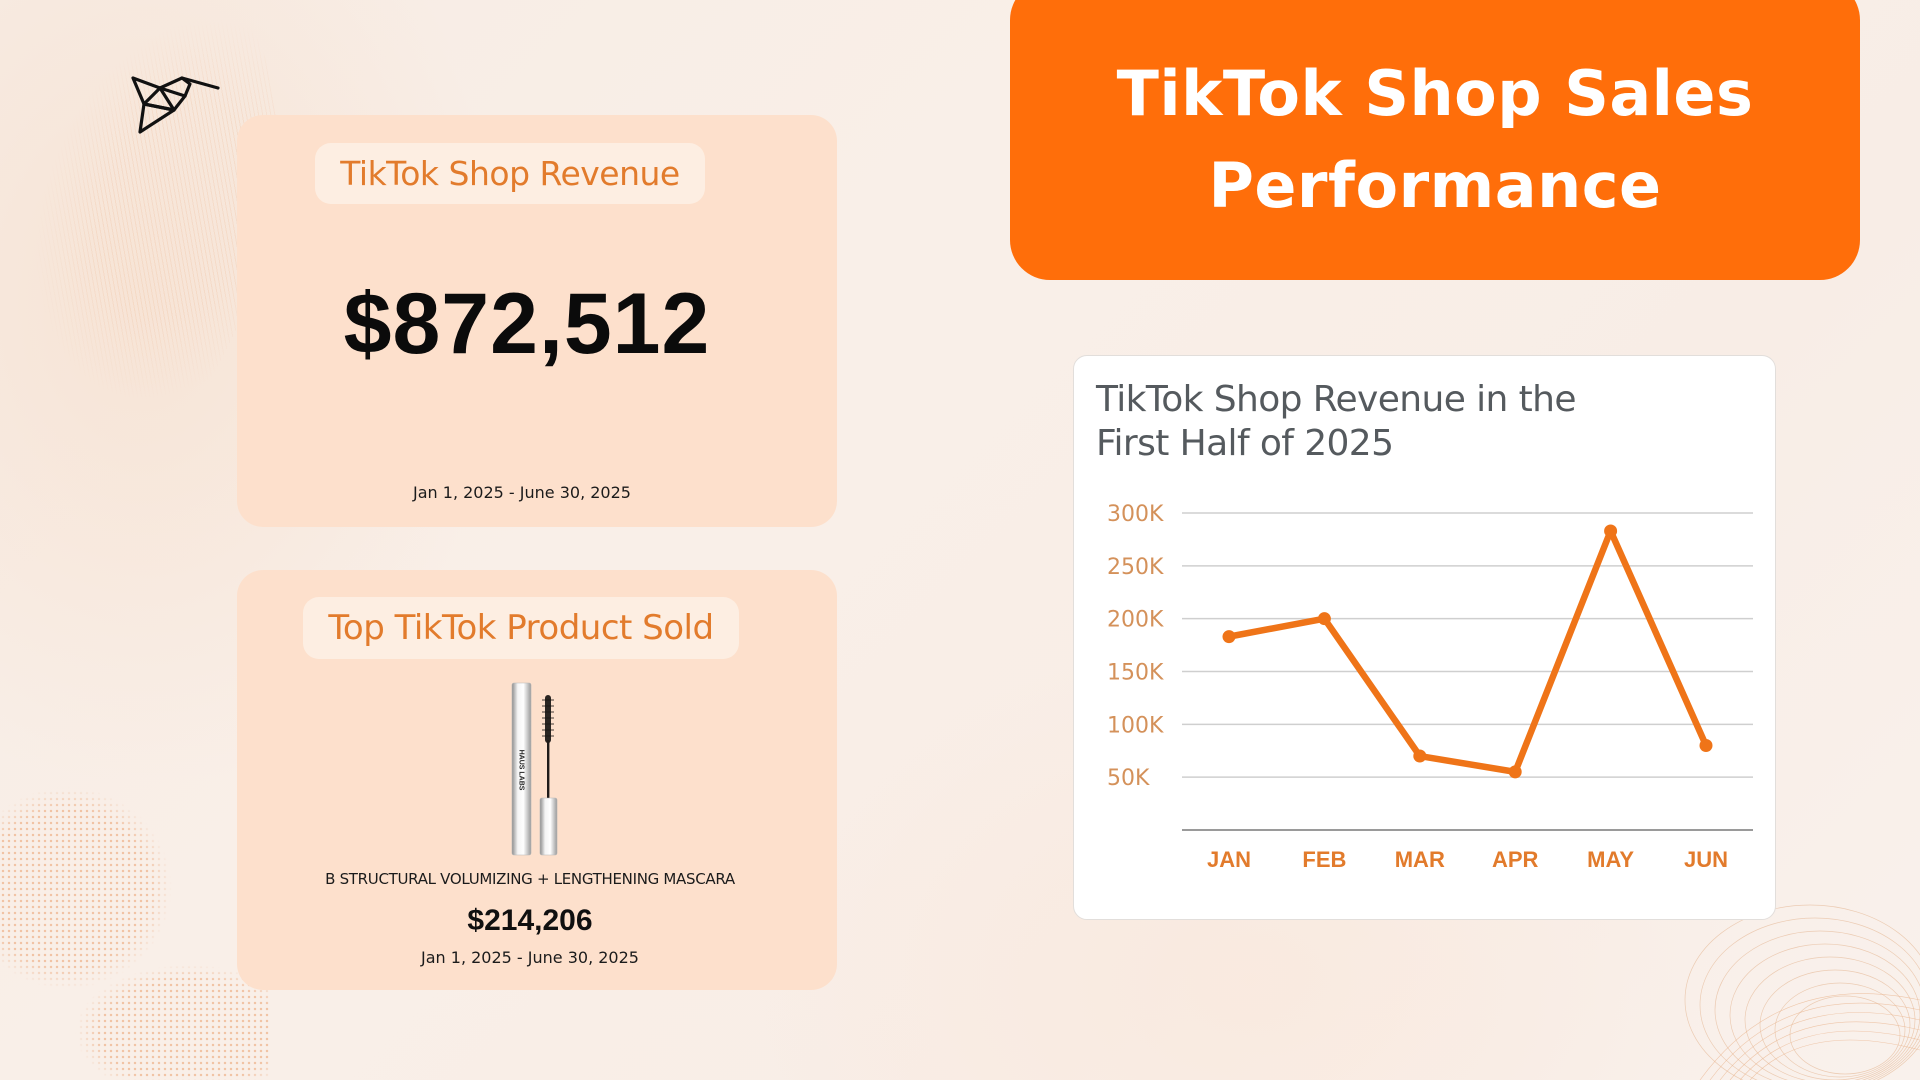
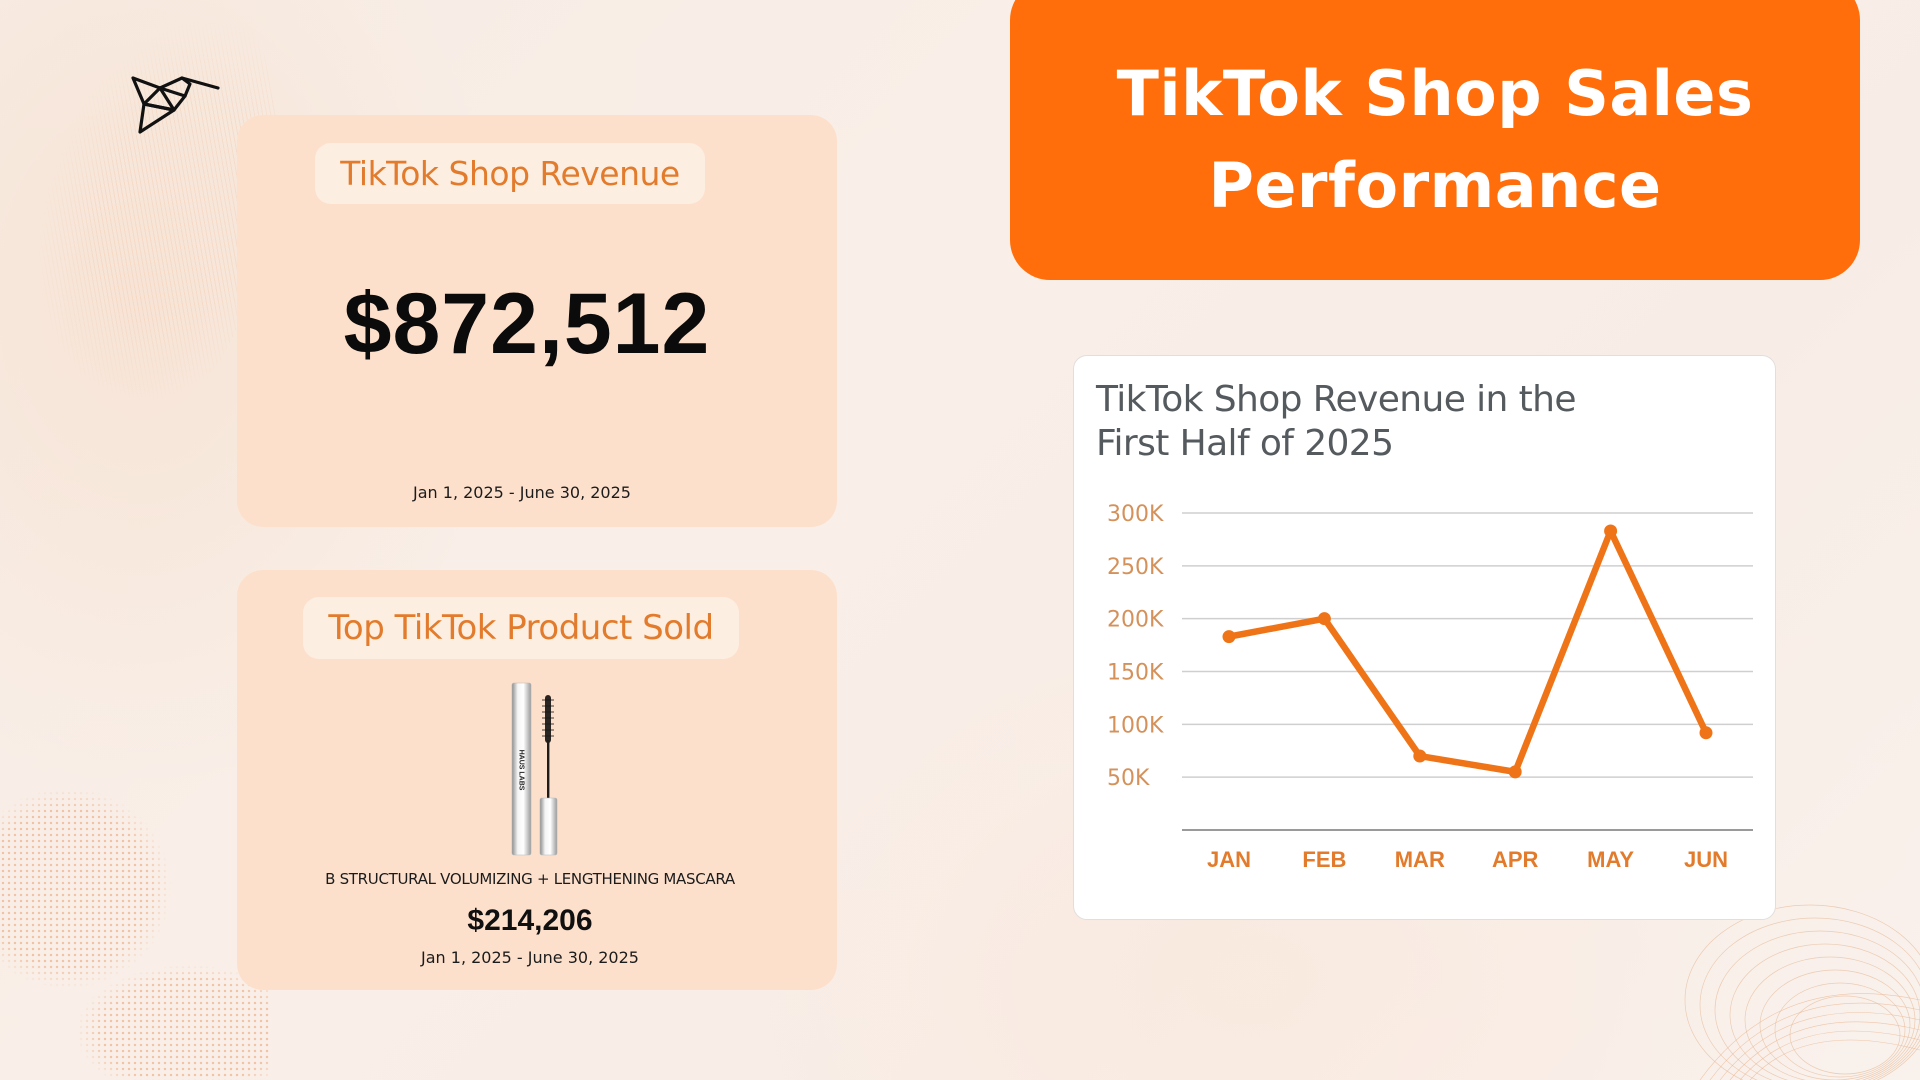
JUN: 80K -> 92K
